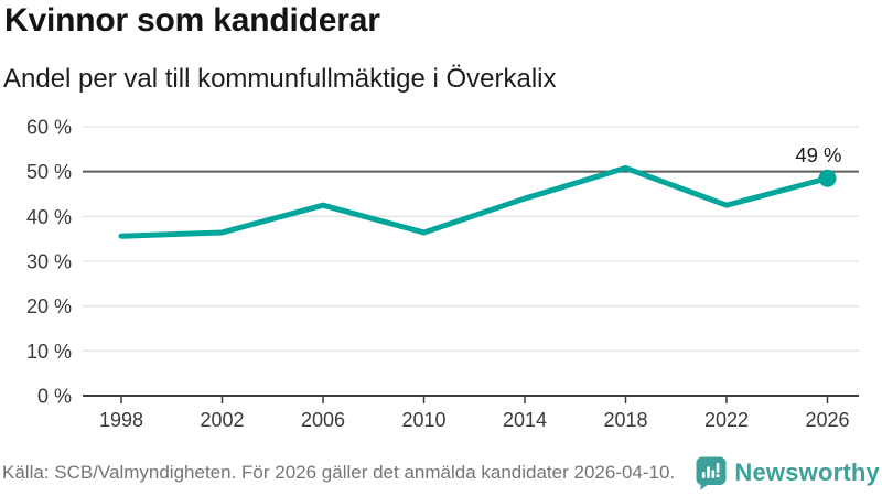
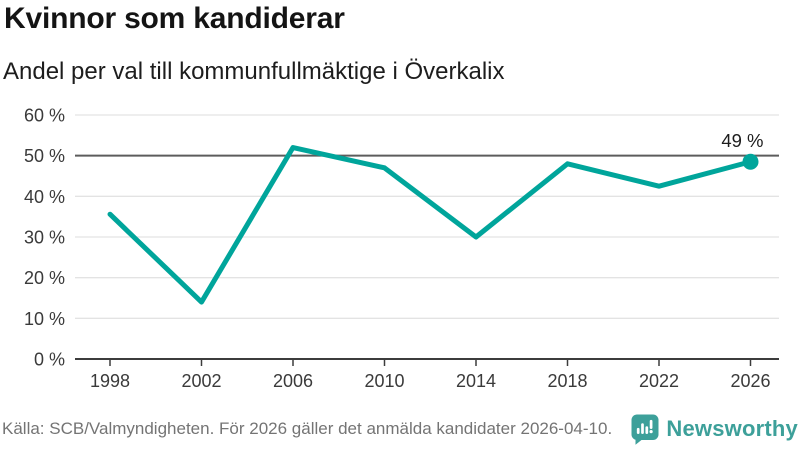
2002: 36% -> 14%
2006: 42% -> 52%
2010: 36% -> 47%
2014: 44% -> 30%
2018: 51% -> 48%
